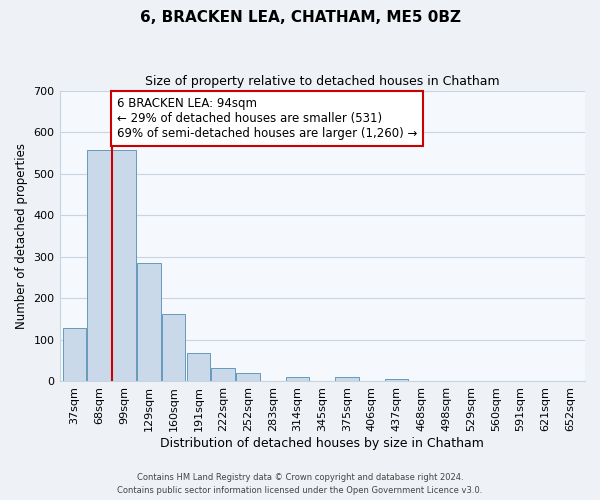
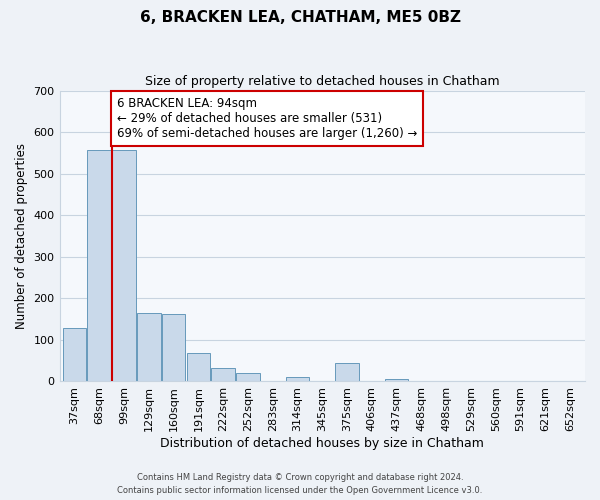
129sqm: 285 -> 165
375sqm: 10 -> 45
